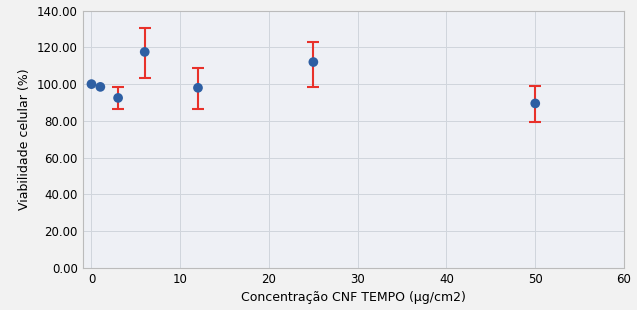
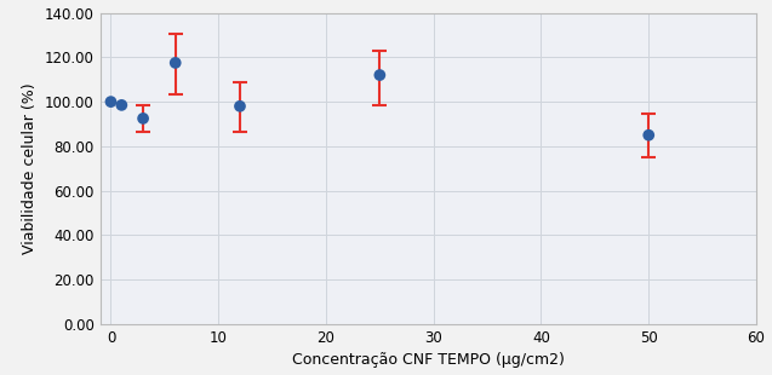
50: 90 -> 85
